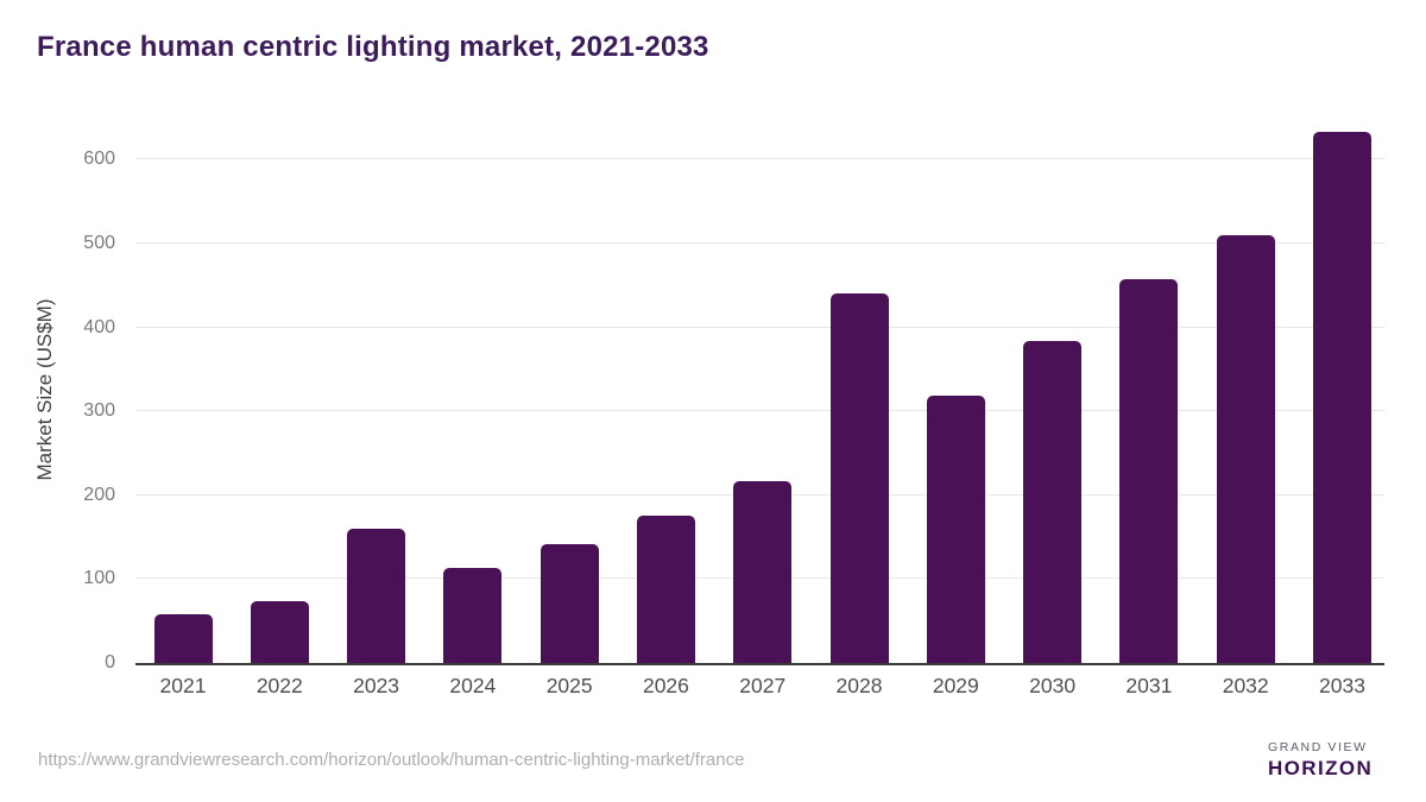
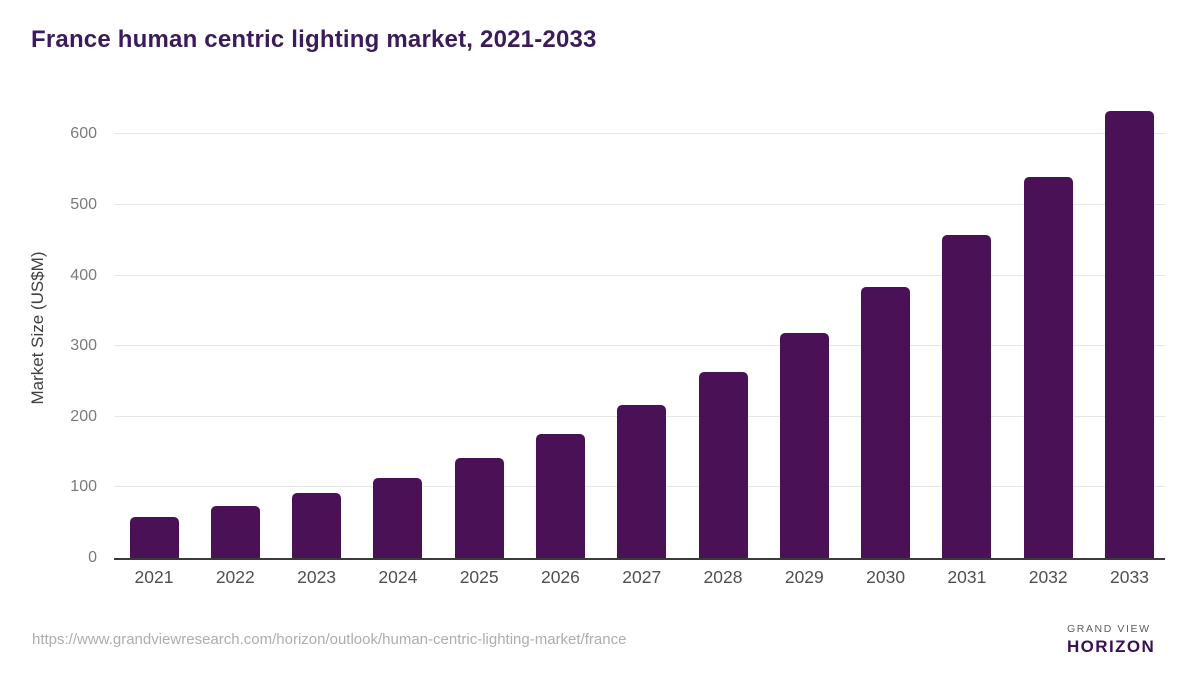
2023: 160 -> 90
2028: 440 -> 260
2032: 510 -> 540
